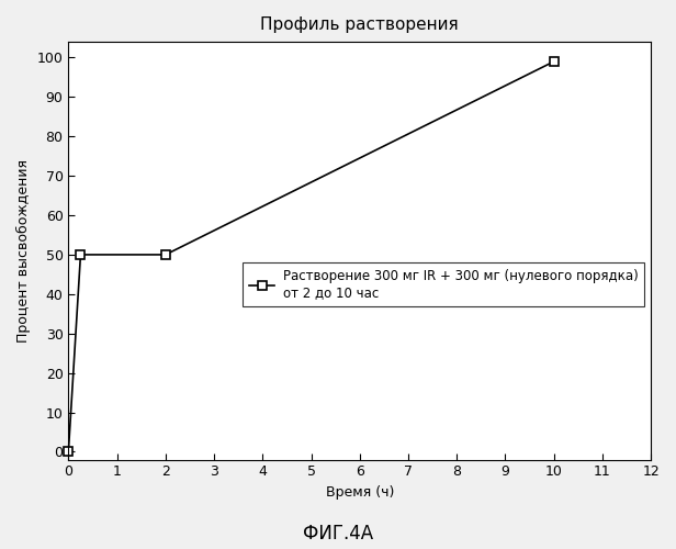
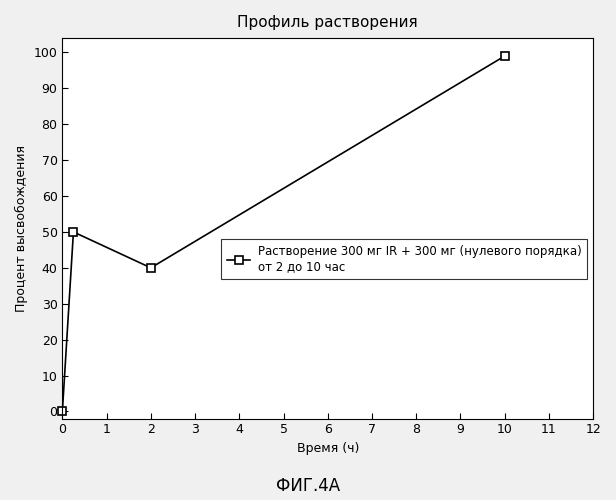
2: 50 -> 40
